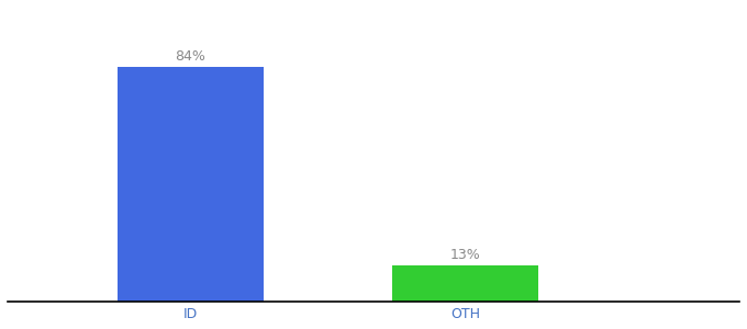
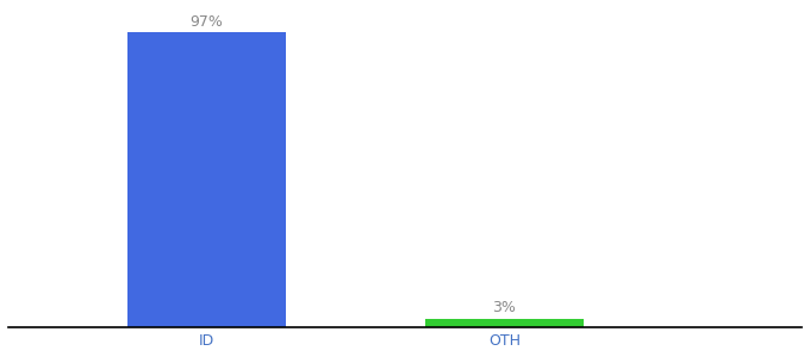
ID: 84% -> 97%
OTH: 13% -> 3%
